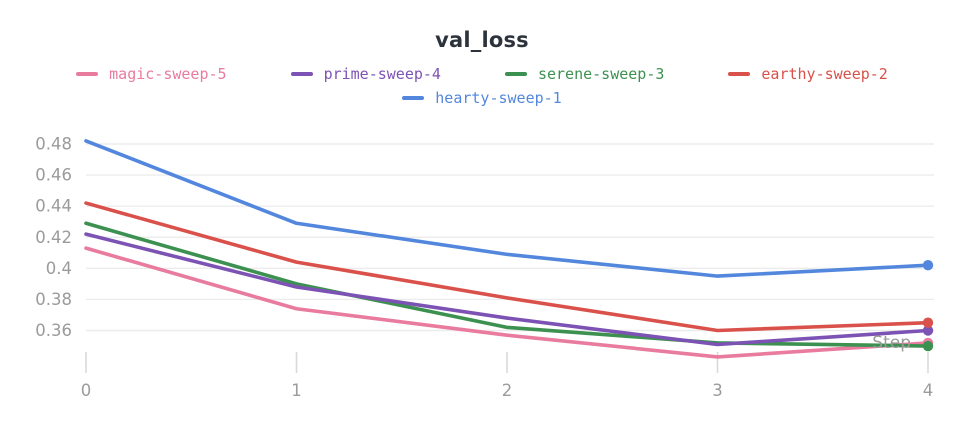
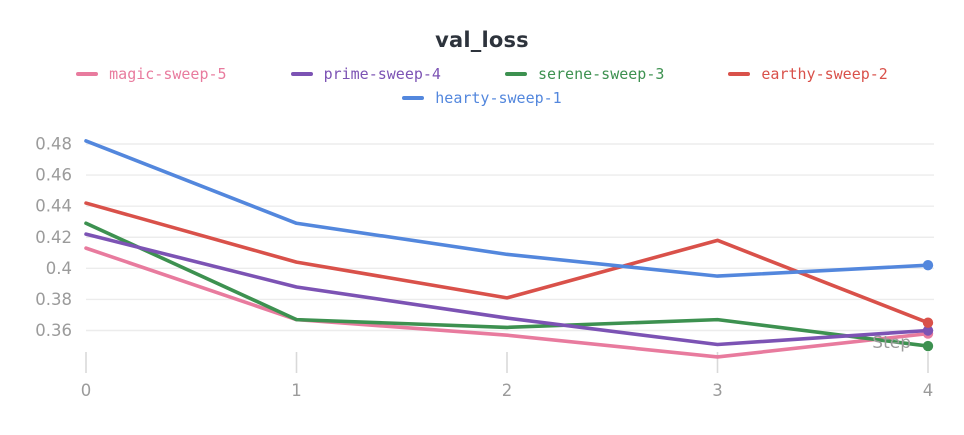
magic-sweep-5/1: 0.374 -> 0.367
serene-sweep-3/1: 0.390 -> 0.367
serene-sweep-3/3: 0.352 -> 0.367
earthy-sweep-2/3: 0.360 -> 0.418
magic-sweep-5/4: 0.352 -> 0.358
